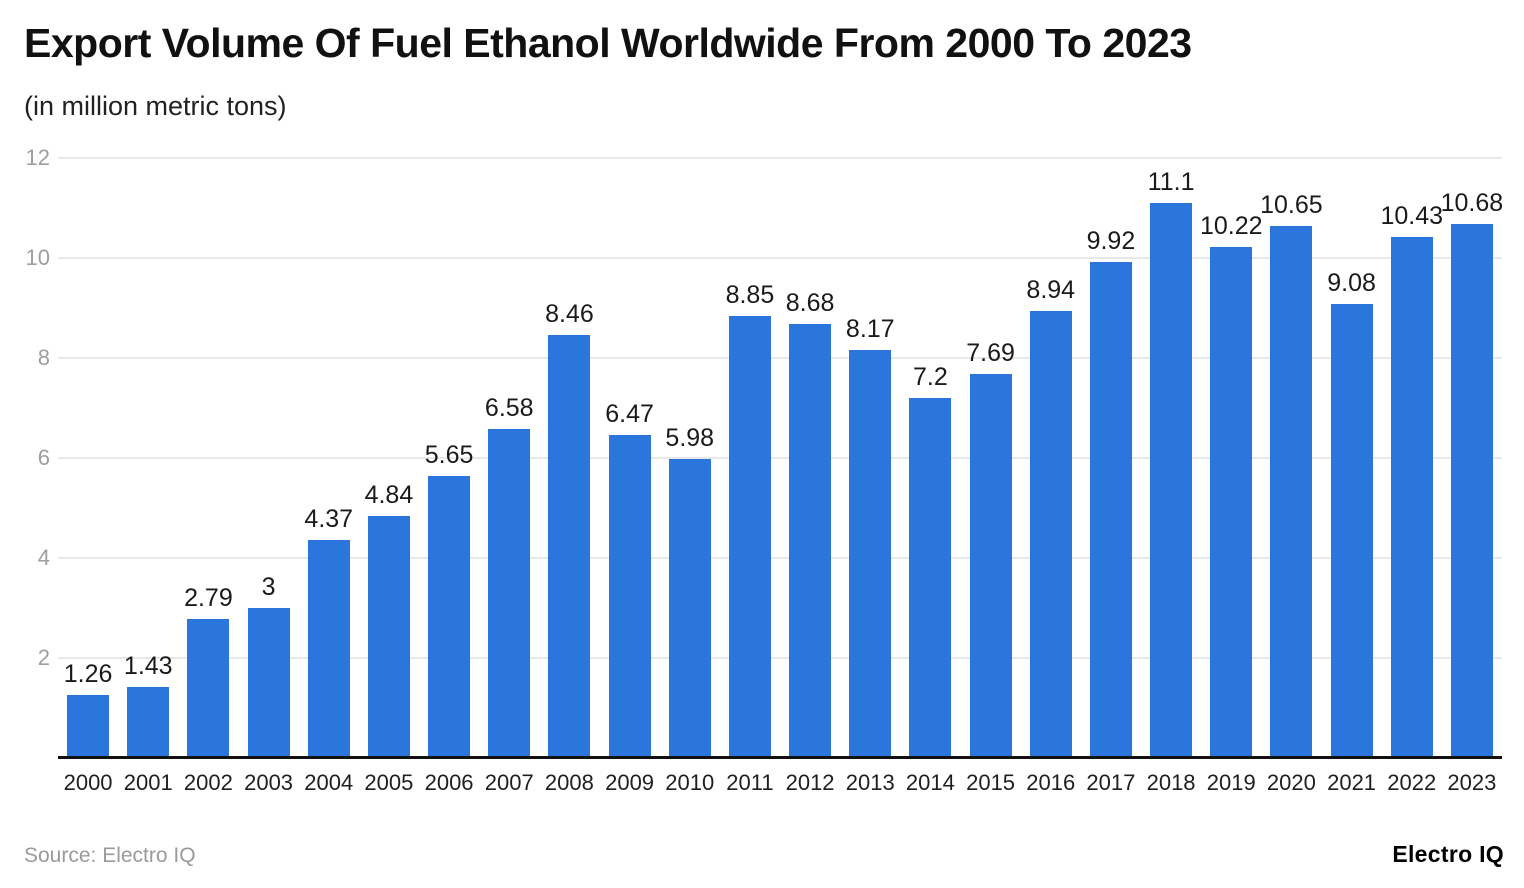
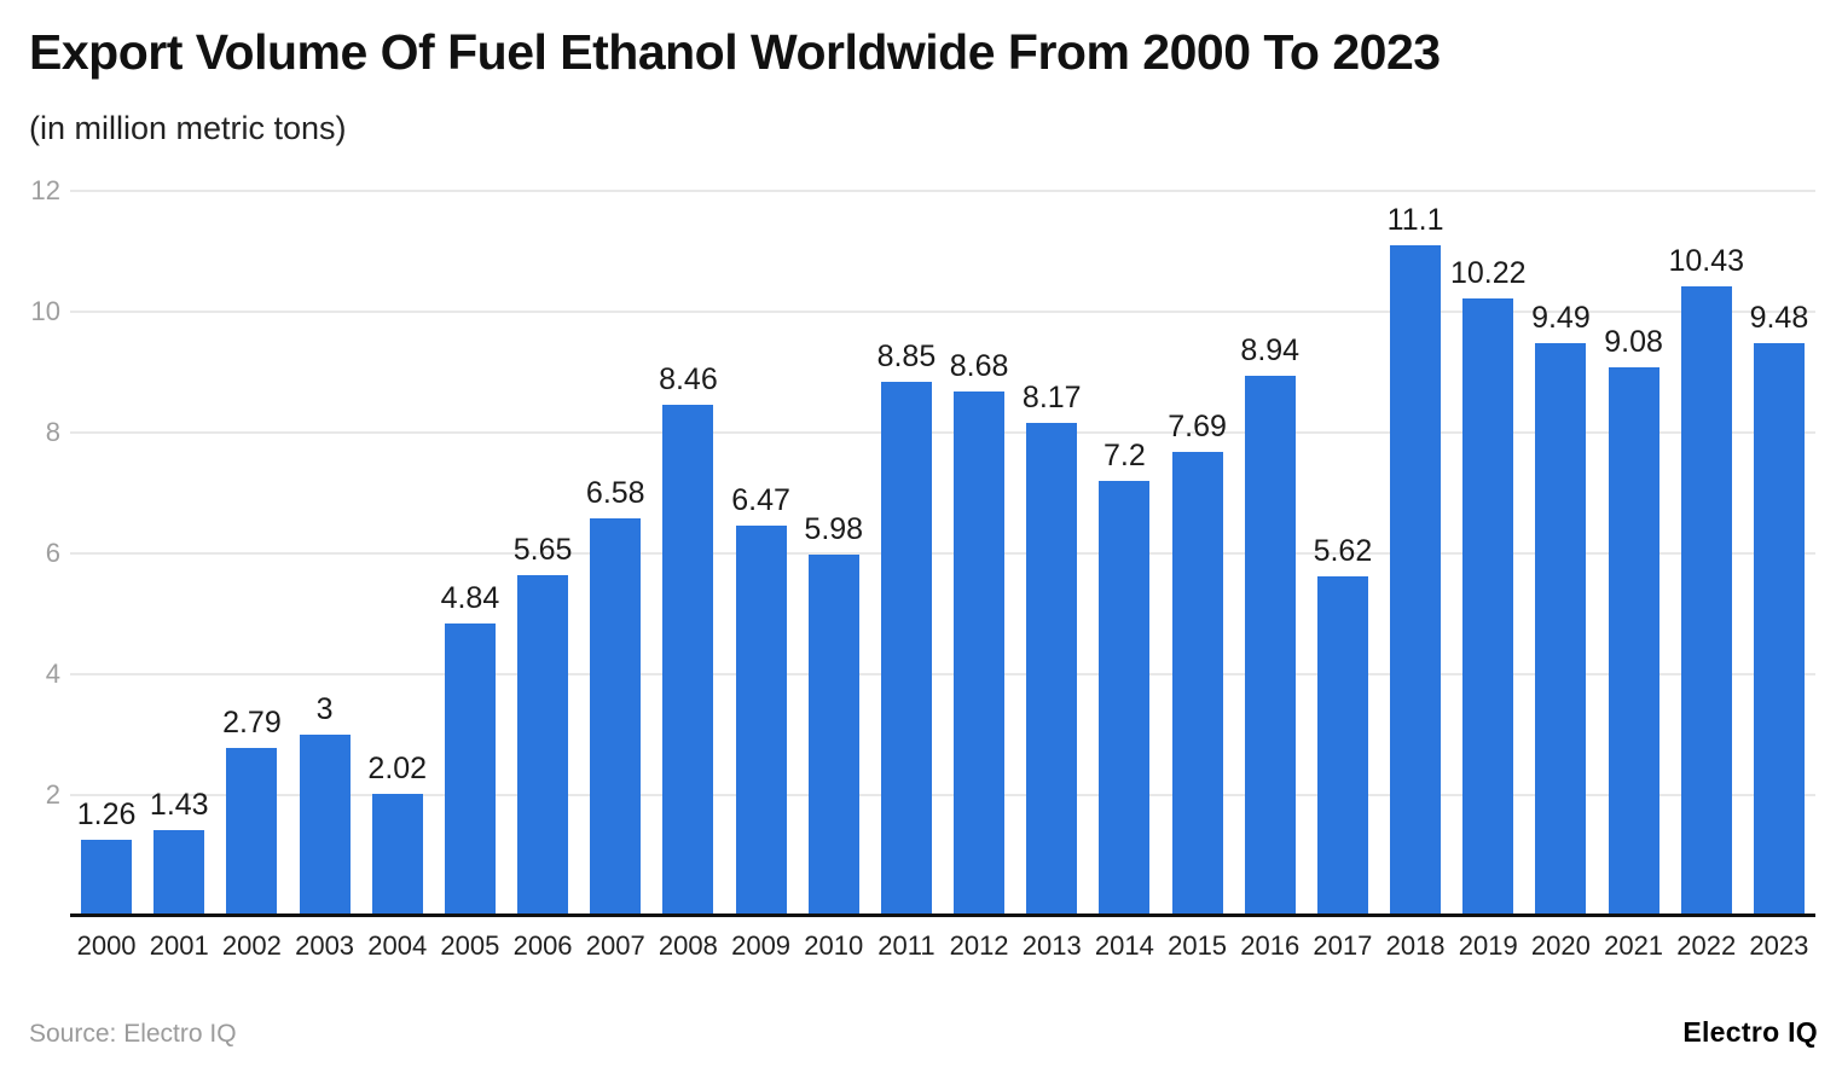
2004: 4.37 -> 2.02
2017: 9.92 -> 5.62
2020: 10.65 -> 9.49
2023: 10.68 -> 9.48
